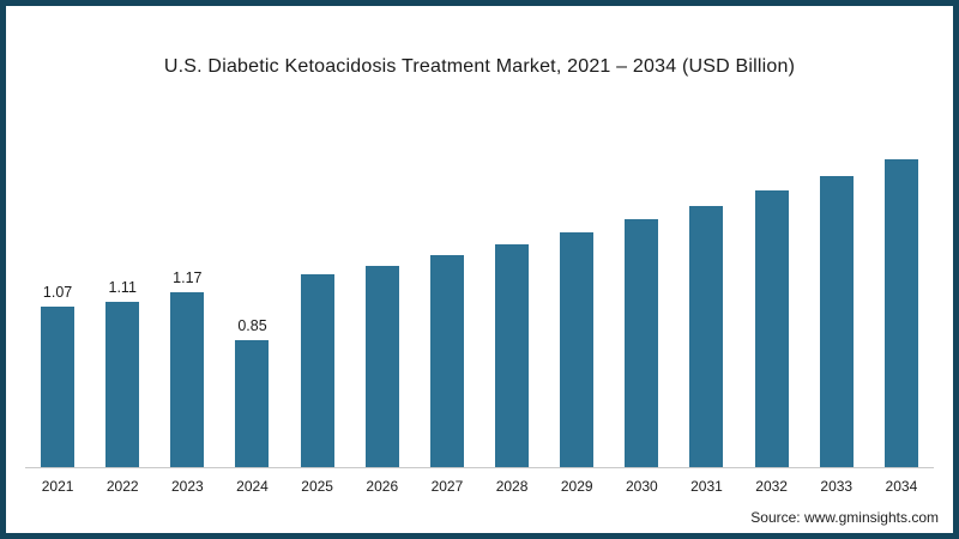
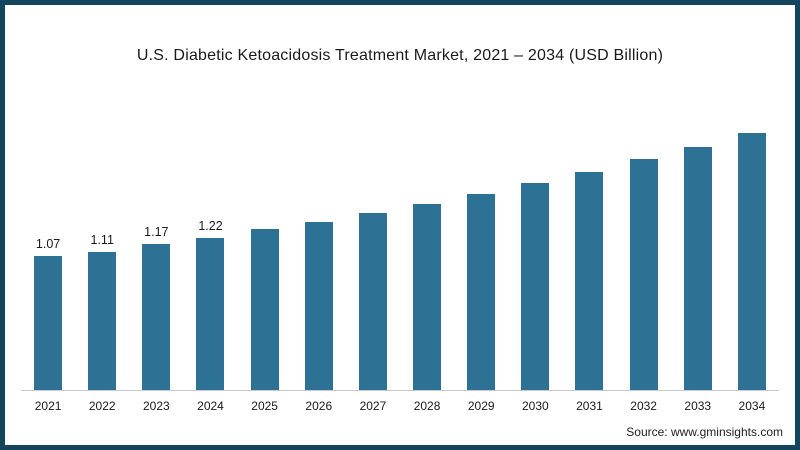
2024: 0.85 -> 1.22
